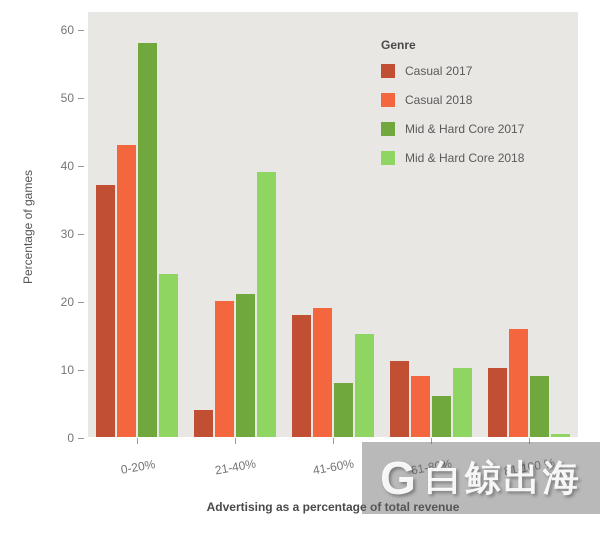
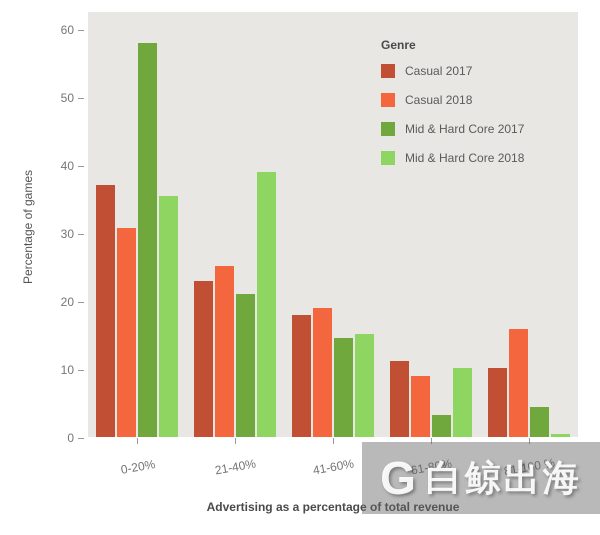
Casual 2018/0-20%: 43 -> 31
Mid & Hard Core 2018/0-20%: 24 -> 36
Casual 2017/21-40%: 4 -> 23
Casual 2018/21-40%: 20 -> 25
Mid & Hard Core 2017/41-60%: 8 -> 15
Mid & Hard Core 2017/61-80%: 6 -> 3
Mid & Hard Core 2017/81-100 %: 9 -> 4
